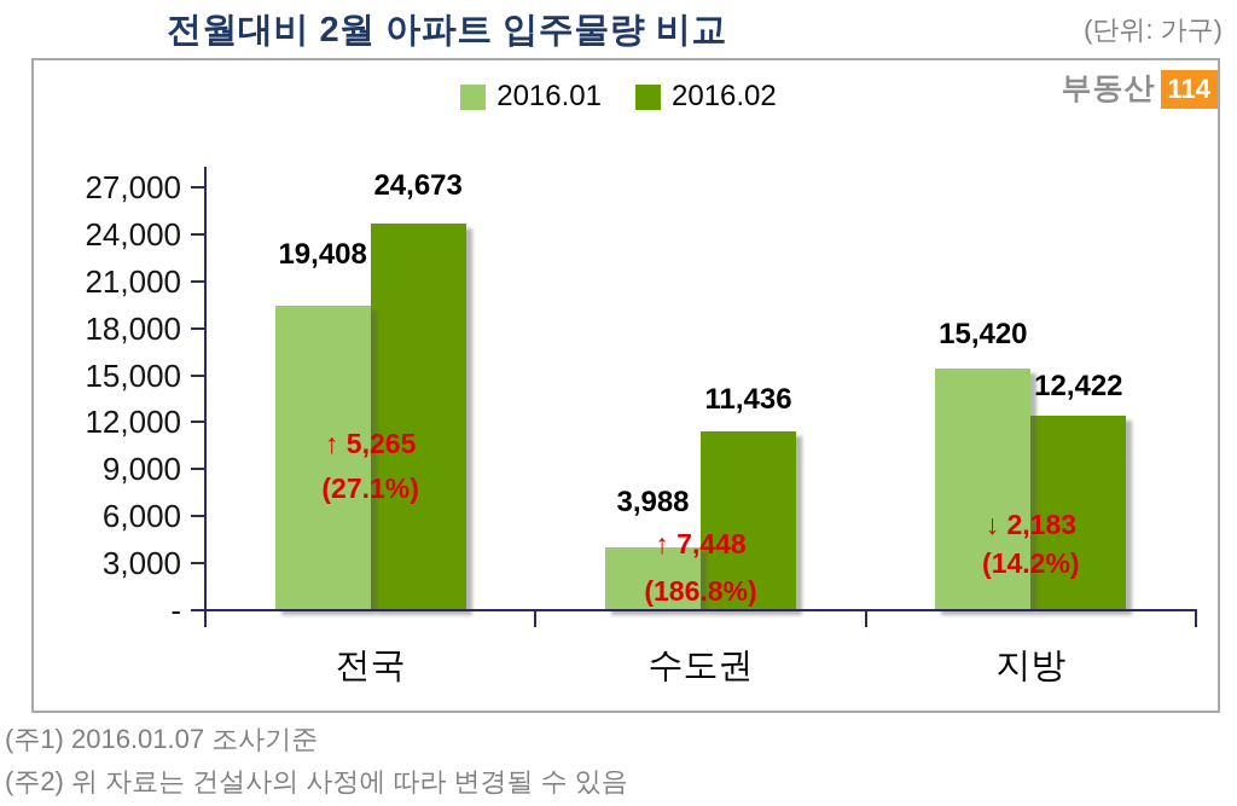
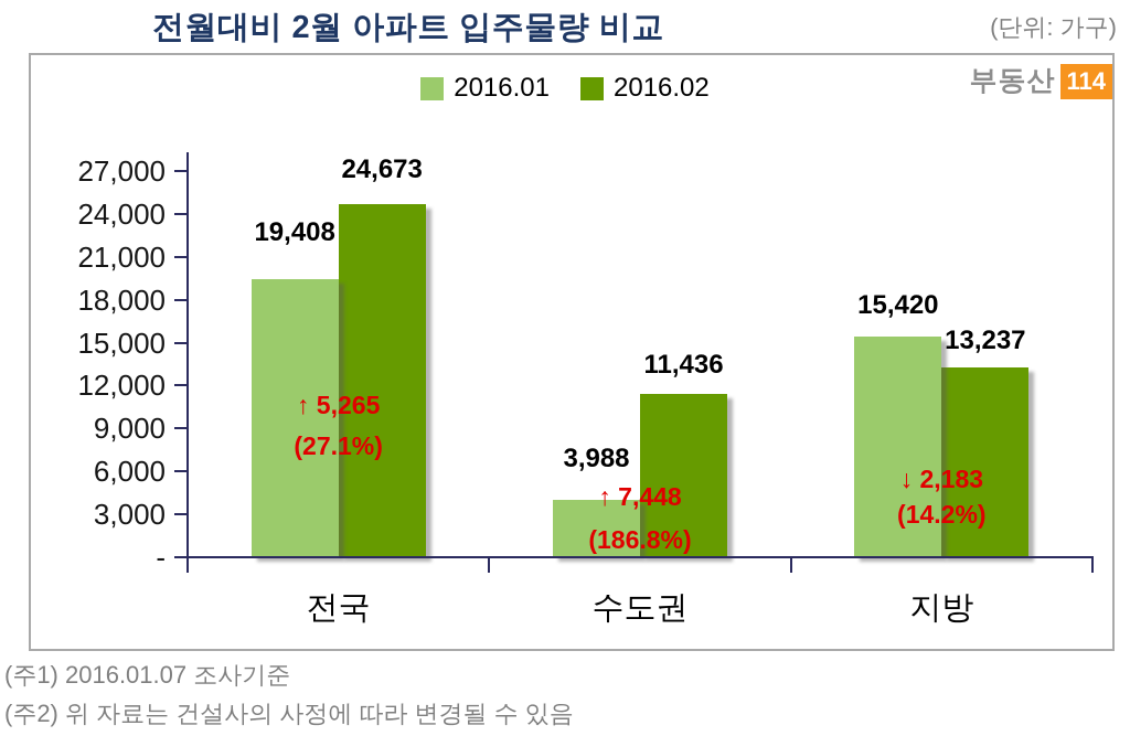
2016.02/지방: 12,422 -> 13,237
